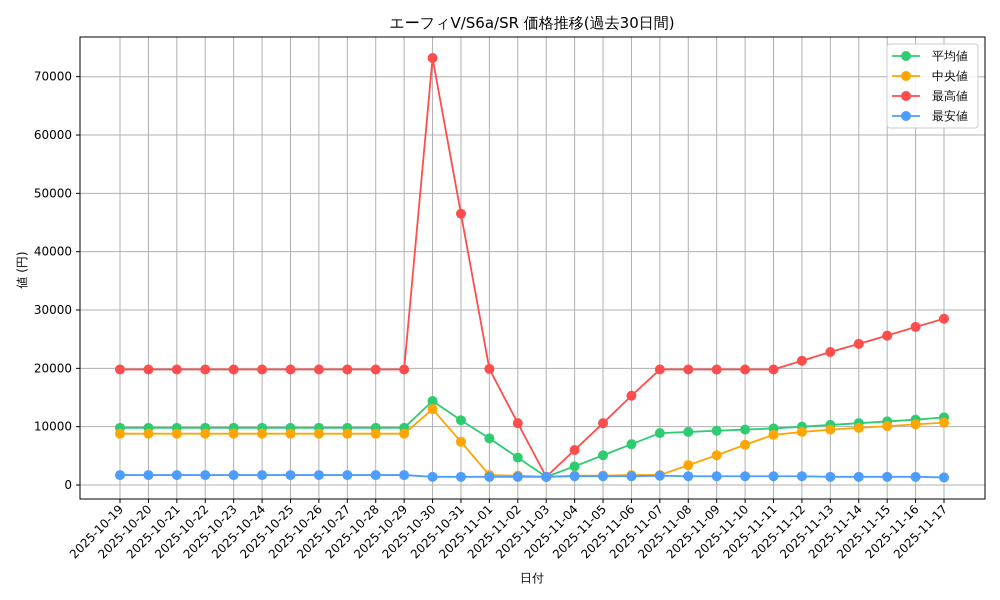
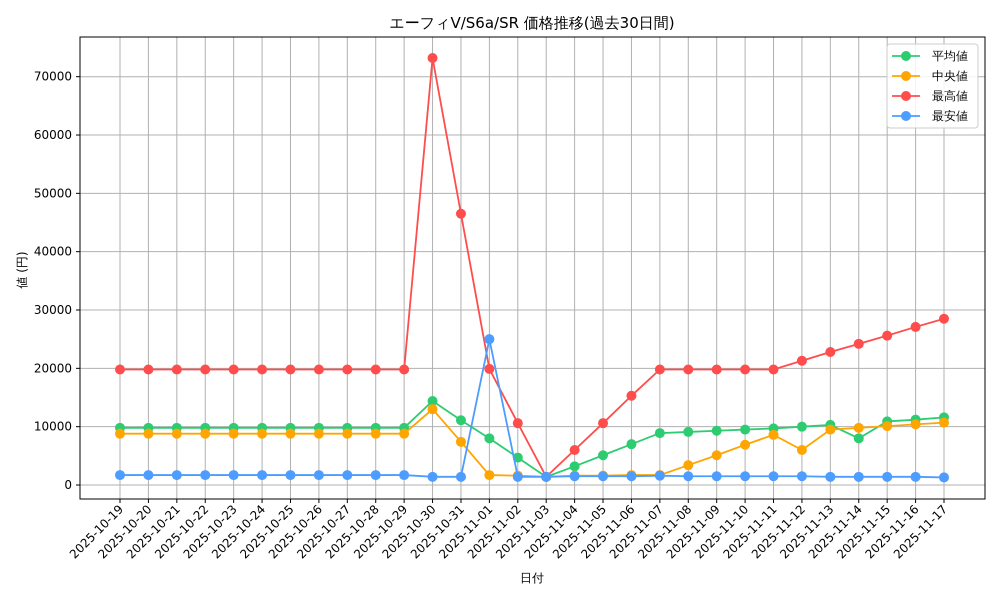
最安値/2025-11-01: 1000 -> 25000
中央値/2025-11-12: 9000 -> 6000
平均値/2025-11-14: 11000 -> 8000
